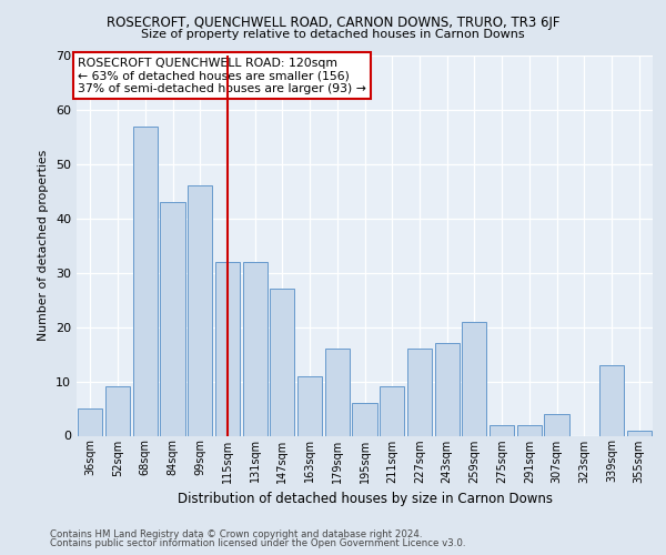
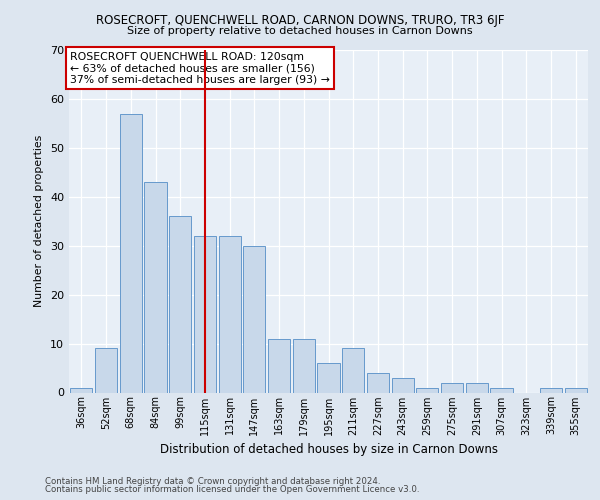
36sqm: 5 -> 1
99sqm: 46 -> 36
147sqm: 27 -> 30
179sqm: 16 -> 11
227sqm: 16 -> 4
243sqm: 17 -> 3
259sqm: 21 -> 1
307sqm: 4 -> 1
339sqm: 13 -> 1
